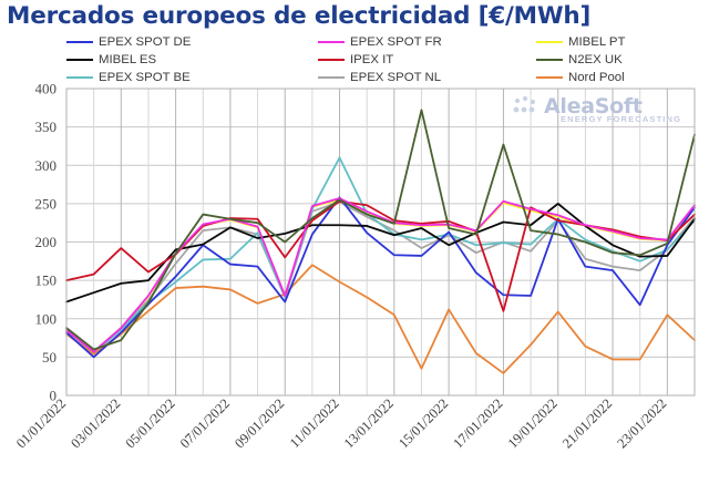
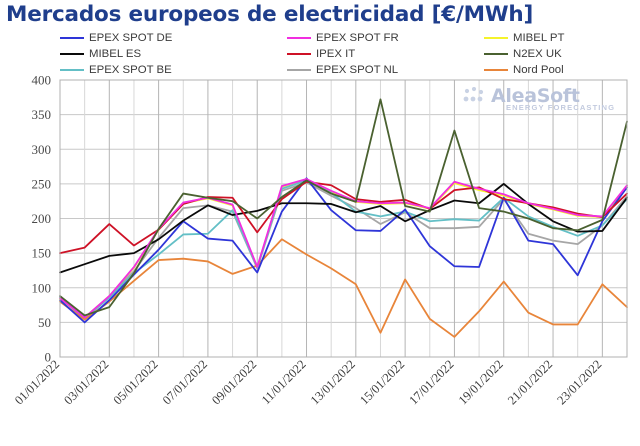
MIBEL ES/05/01/2022: 190 -> 170
EPEX SPOT BE/11/01/2022: 310 -> 260
IPEX IT/17/01/2022: 110 -> 240
EPEX SPOT NL/17/01/2022: 200 -> 190
